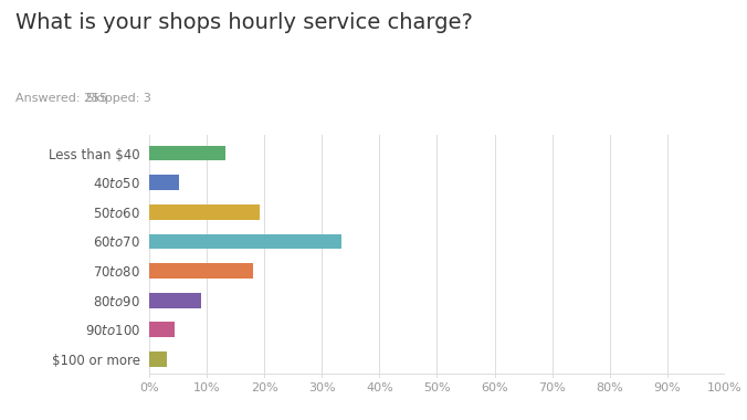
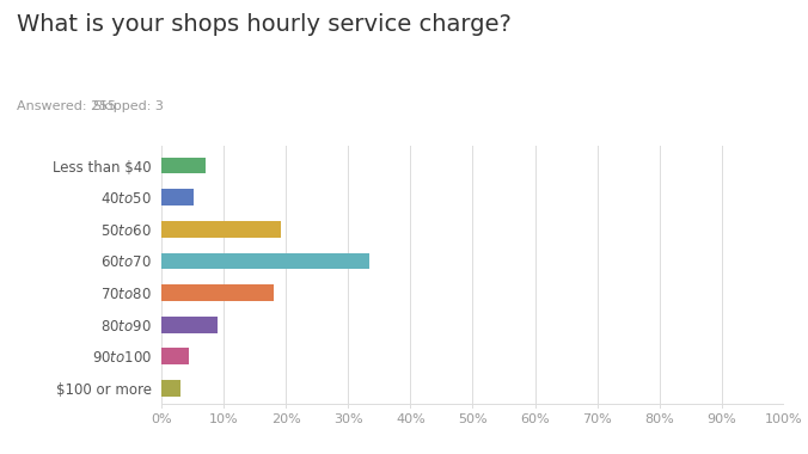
Less than $40: 13.2% -> 7.1%
